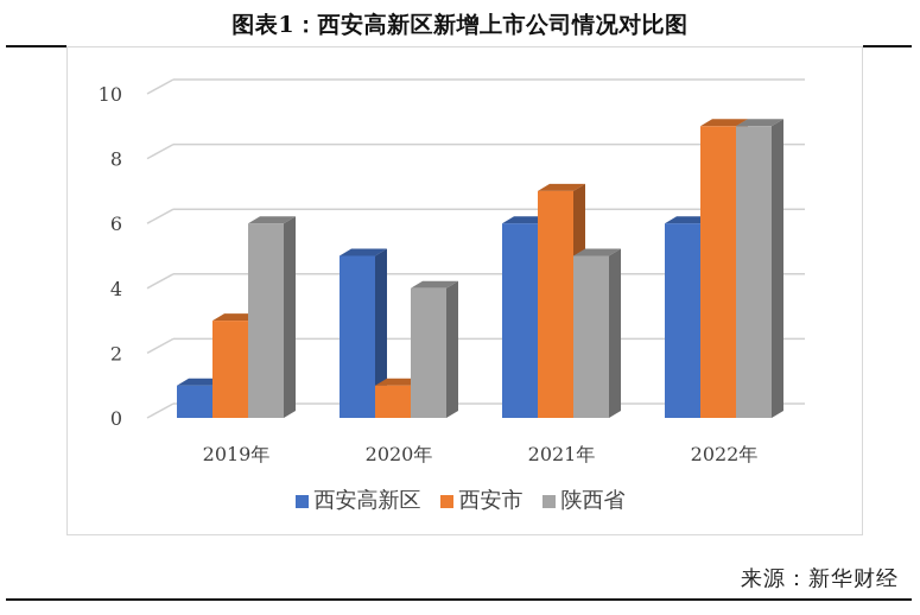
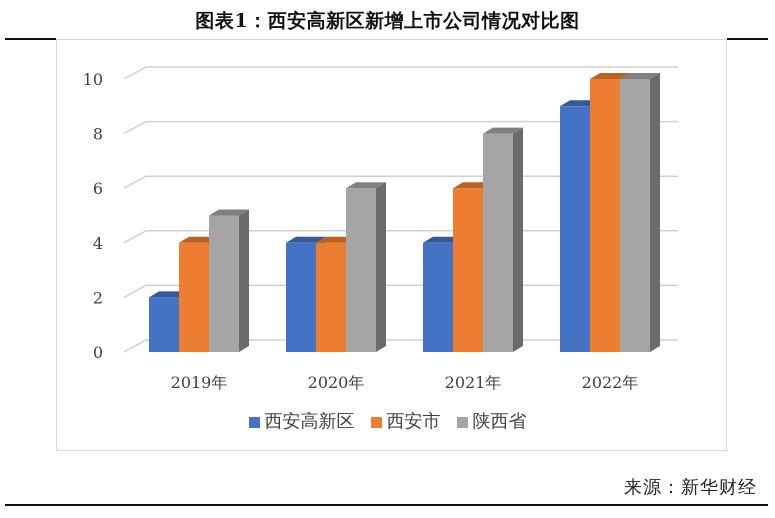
西安高新区/2019年: 1 -> 2
西安市/2019年: 3 -> 4
陕西省/2019年: 6 -> 5
西安高新区/2020年: 5 -> 4
西安市/2020年: 1 -> 4
陕西省/2020年: 4 -> 6
西安高新区/2021年: 6 -> 4
西安市/2021年: 7 -> 6
陕西省/2021年: 5 -> 8
西安高新区/2022年: 6 -> 9
西安市/2022年: 9 -> 10
陕西省/2022年: 9 -> 10
